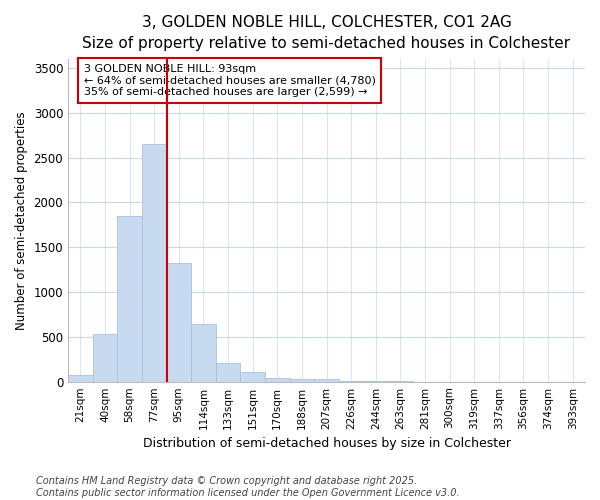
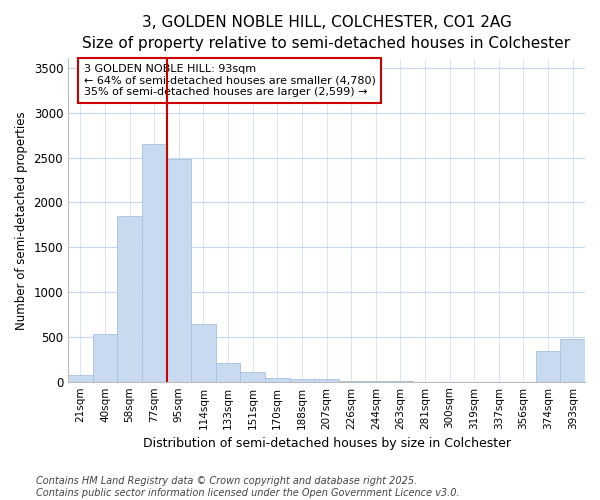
95sqm: 1320 -> 2480
374sqm: 0 -> 340
393sqm: 0 -> 480
